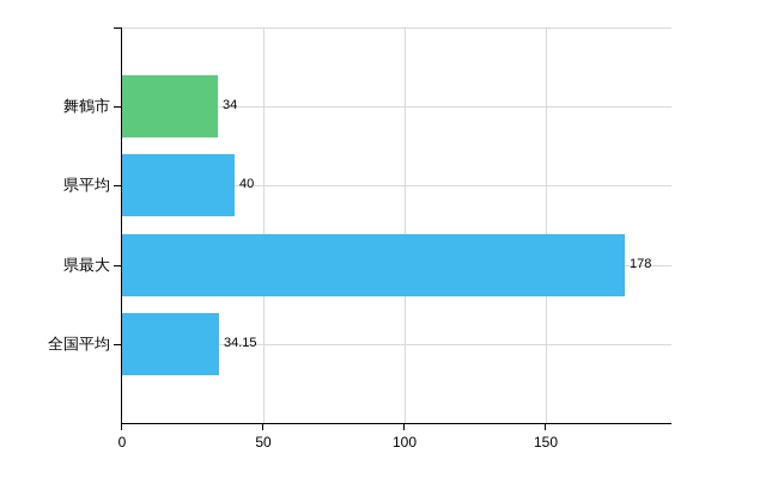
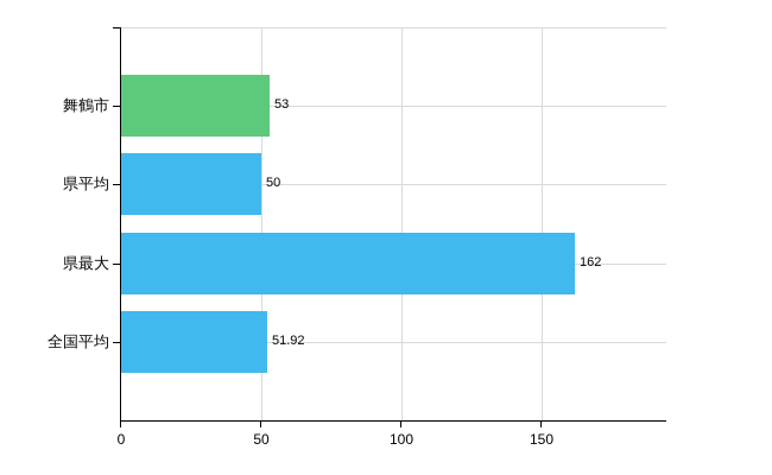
舞鶴市: 34 -> 53
県平均: 40 -> 50
県最大: 178 -> 162
全国平均: 34.15 -> 51.92
